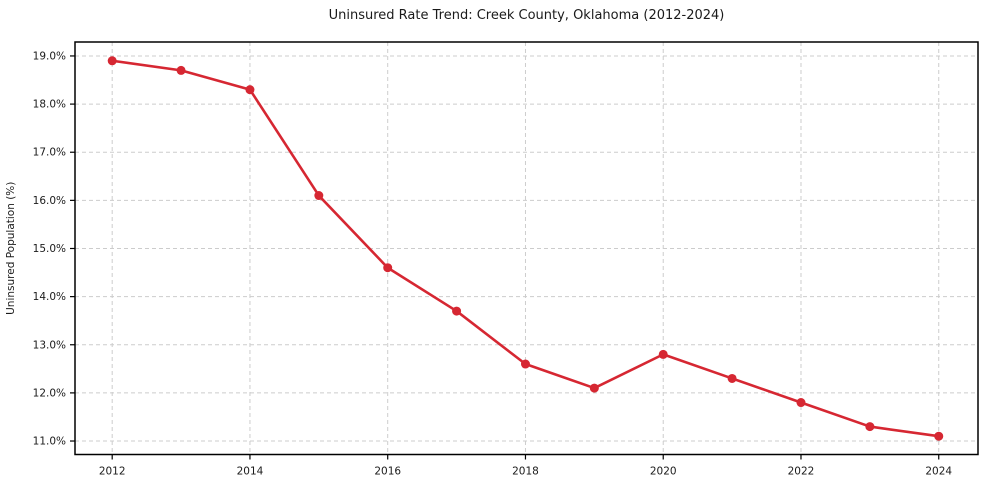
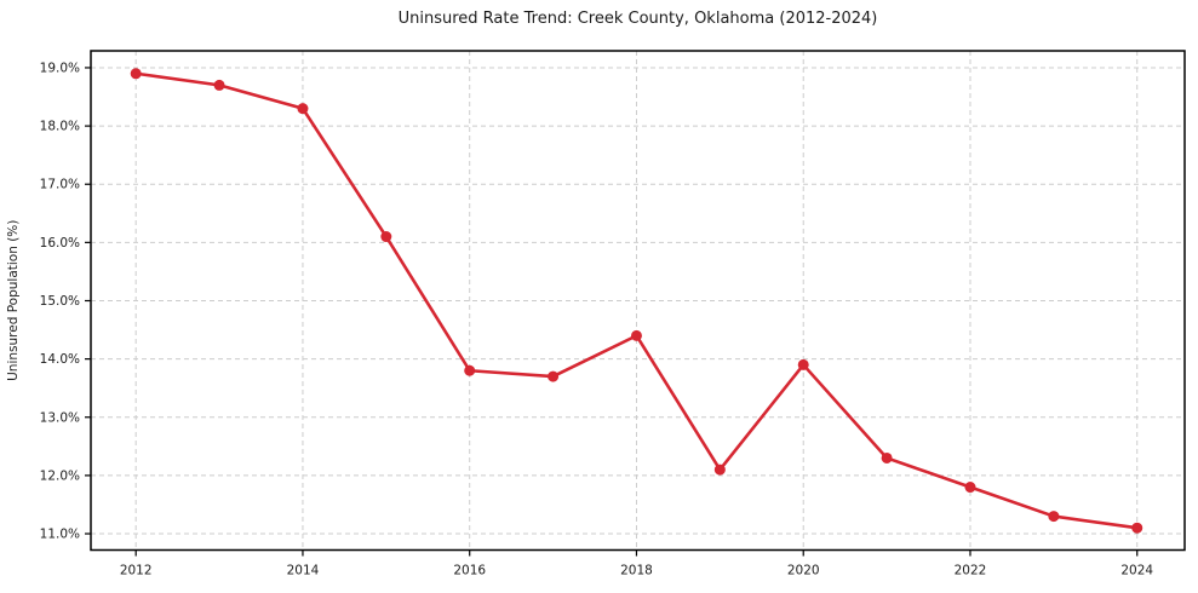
2016: 14.6% -> 13.8%
2018: 12.6% -> 14.4%
2020: 12.8% -> 13.9%
